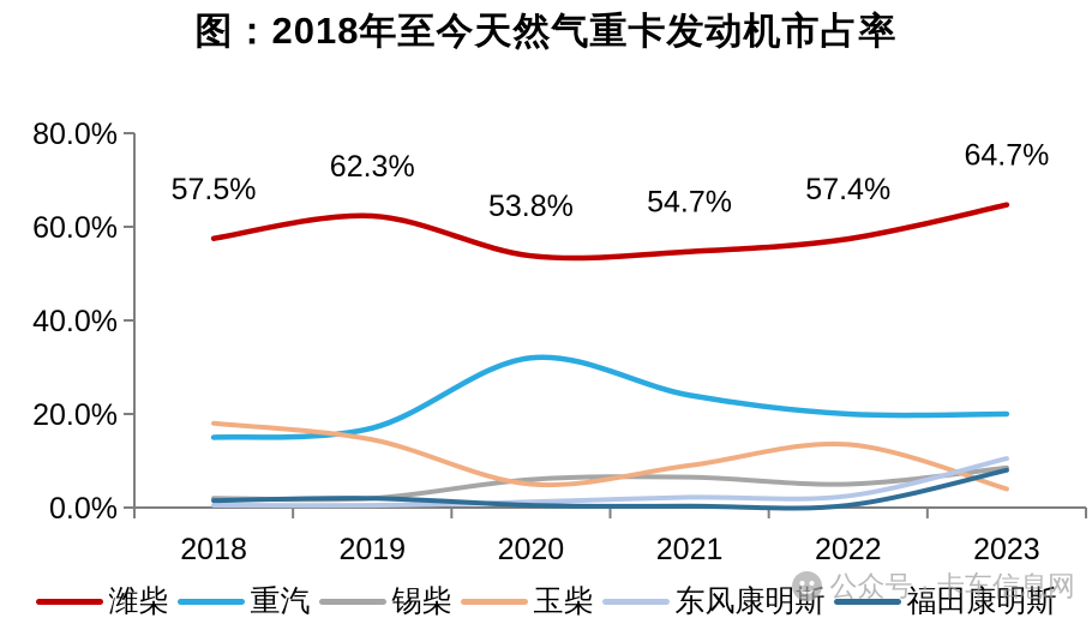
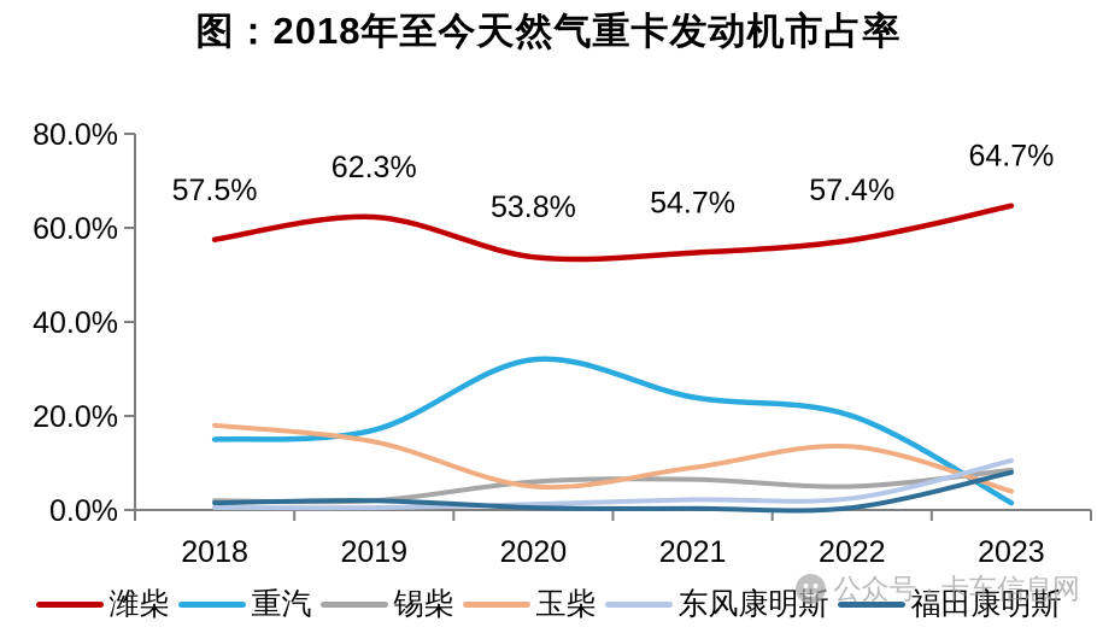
重汽/2023: 20% -> 2%
